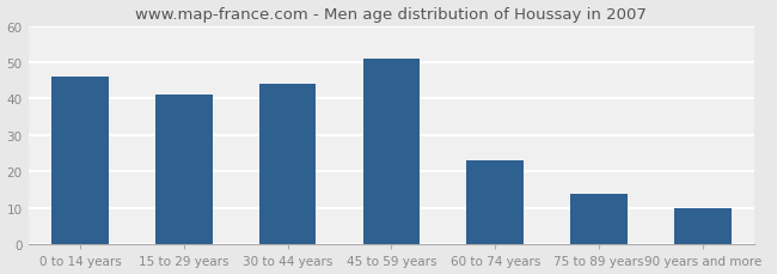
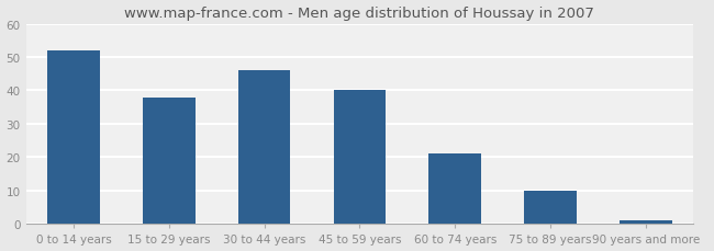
0 to 14 years: 46 -> 52
15 to 29 years: 41 -> 38
30 to 44 years: 44 -> 46
45 to 59 years: 51 -> 40
60 to 74 years: 23 -> 21
75 to 89 years: 14 -> 10
90 years and more: 10 -> 1
